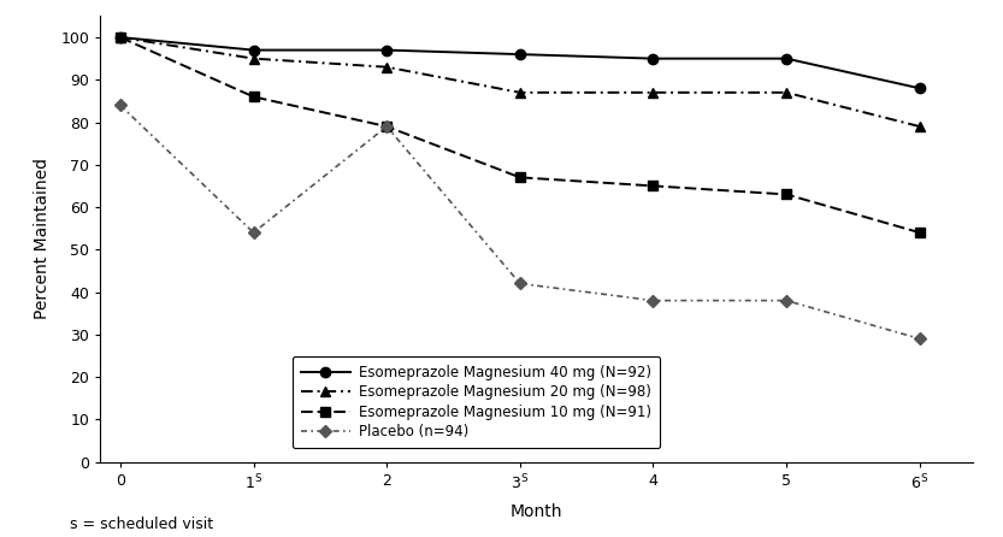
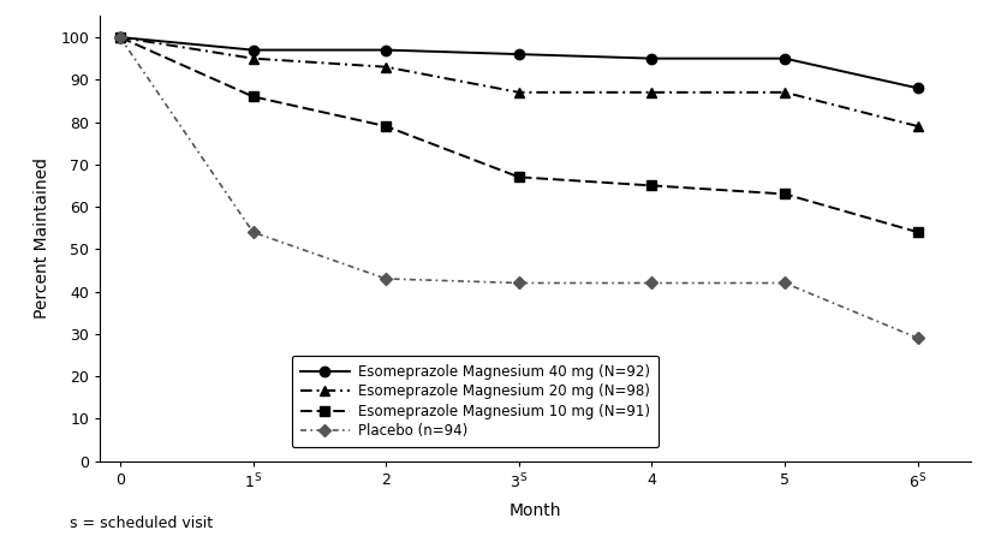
Placebo (n=94)/0: 84 -> 100
Placebo (n=94)/2: 79 -> 43
Placebo (n=94)/4: 38 -> 42
Placebo (n=94)/5: 38 -> 42
